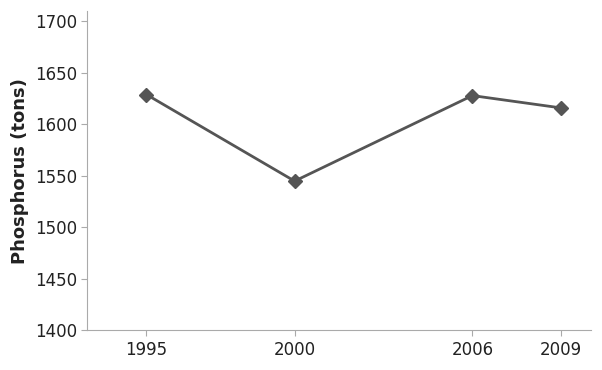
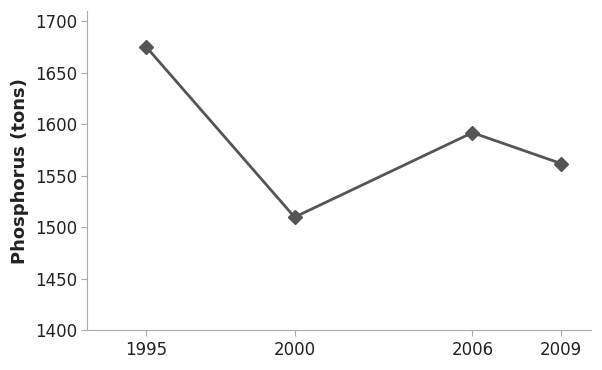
1995: 1629 -> 1675
2000: 1545 -> 1510
2006: 1628 -> 1592
2009: 1616 -> 1562
